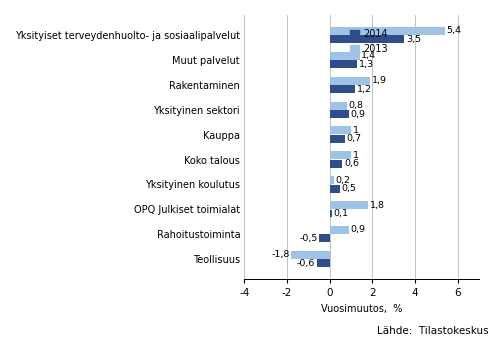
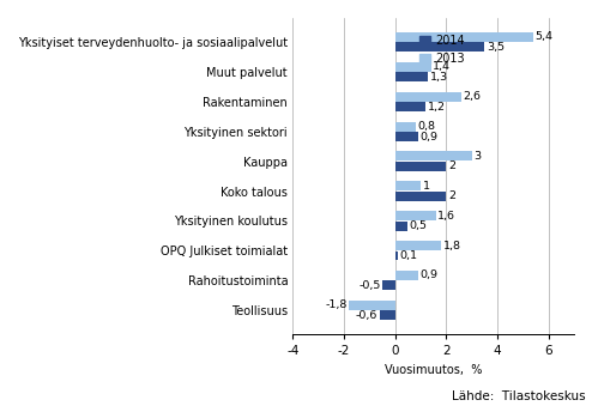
2013/Rakentaminen: 1,9 -> 2,6
2013/Kauppa: 1 -> 3
2014/Kauppa: 0,7 -> 2
2014/Koko talous: 0,6 -> 2
2013/Yksityinen koulutus: 0,2 -> 1,6
